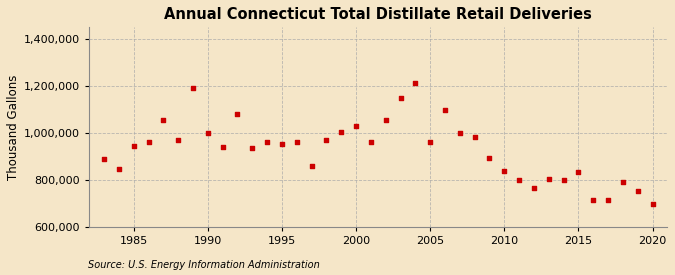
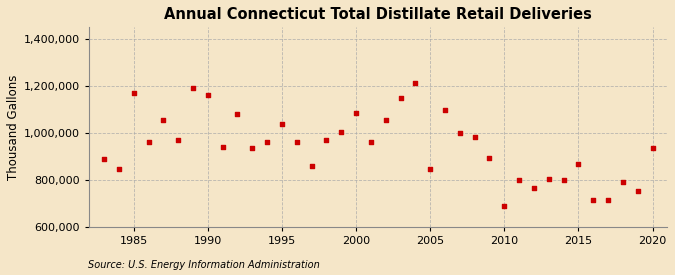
1985: 945,000 -> 1,170,000
1990: 1,000,000 -> 1,160,000
1995: 955,000 -> 1,040,000
2000: 1,030,000 -> 1,085,000
2005: 960,000 -> 845,000
2010: 840,000 -> 690,000
2015: 835,000 -> 870,000
2020: 700,000 -> 935,000
